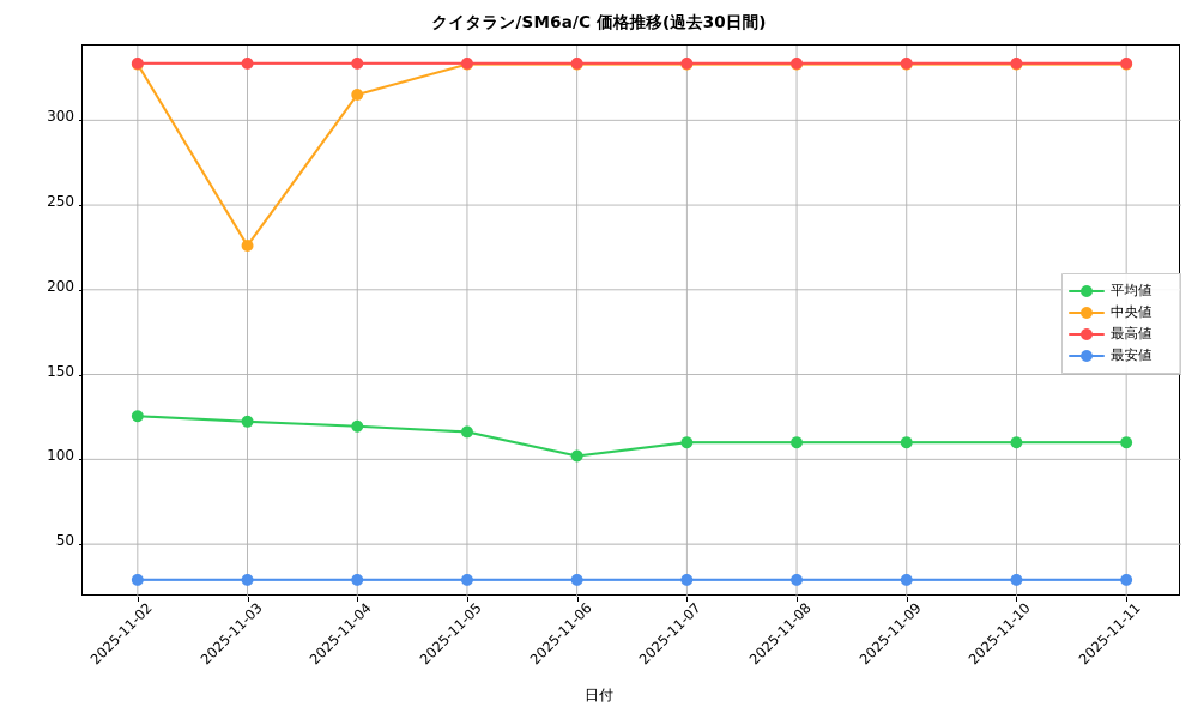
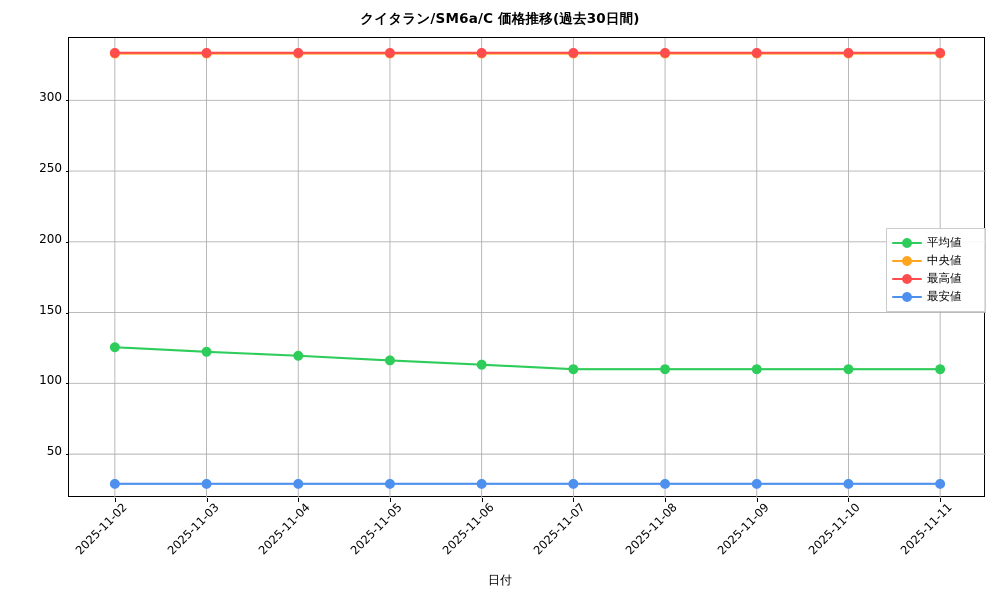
中央値/2025-11-03: 226 -> 333
中央値/2025-11-04: 315 -> 333
平均値/2025-11-06: 102 -> 113
